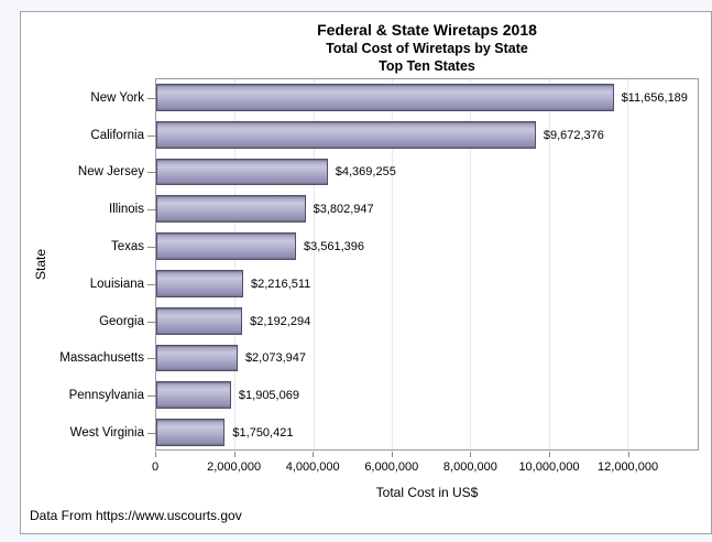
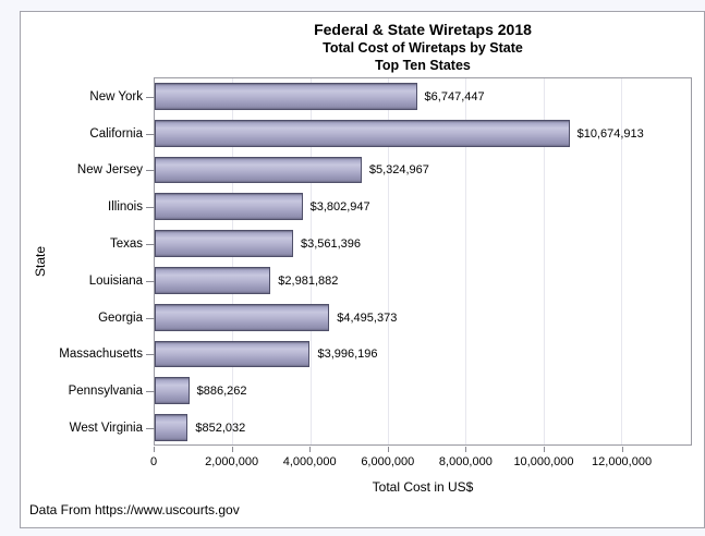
New York: $11,656,189 -> $6,747,447
California: $9,672,376 -> $10,674,913
New Jersey: $4,369,255 -> $5,324,967
Louisiana: $2,216,511 -> $2,981,882
Georgia: $2,192,294 -> $4,495,373
Massachusetts: $2,073,947 -> $3,996,196
Pennsylvania: $1,905,069 -> $886,262
West Virginia: $1,750,421 -> $852,032
